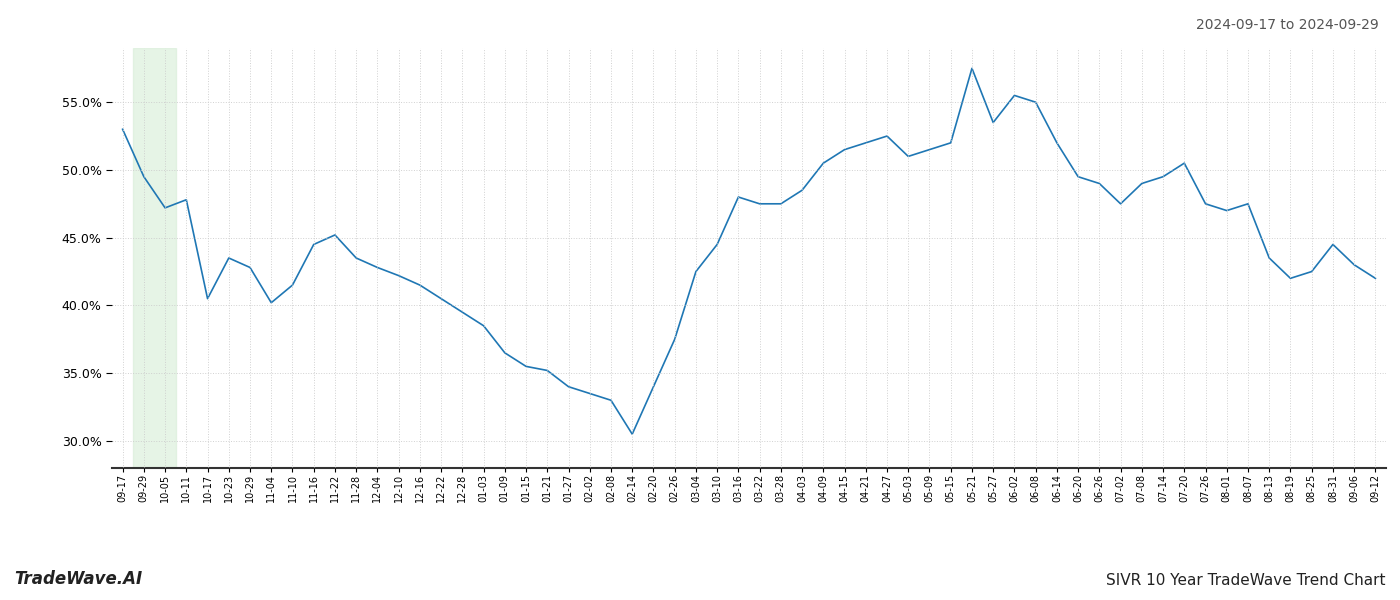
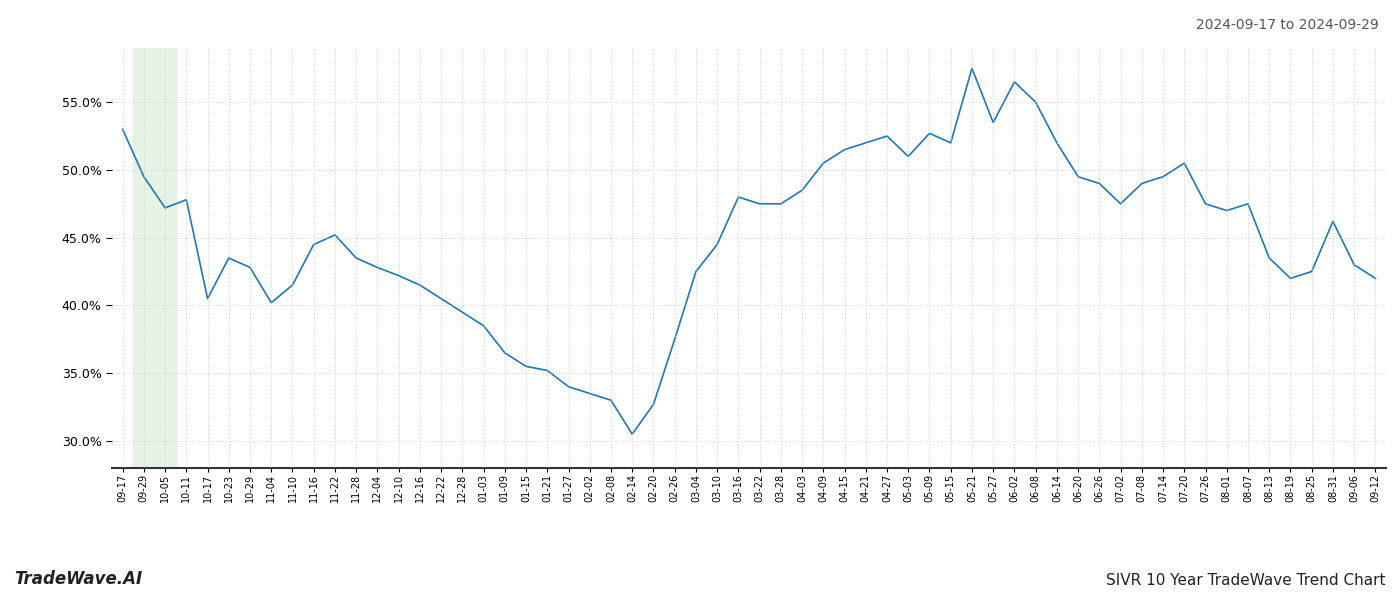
02-20: 34.0% -> 32.7%
05-09: 51.5% -> 52.7%
06-02: 55.5% -> 56.5%
08-31: 44.5% -> 46.2%
